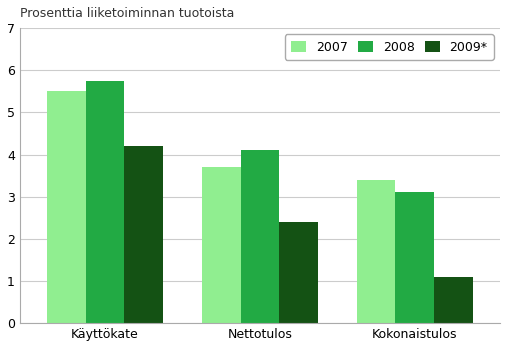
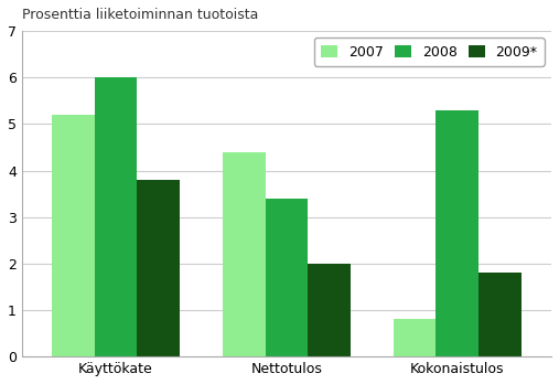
2007/Käyttökate: 5.5 -> 5.2
2008/Käyttökate: 5.75 -> 6.00
2009*/Käyttökate: 4.2 -> 3.8
2007/Nettotulos: 3.7 -> 4.4
2008/Nettotulos: 4.10 -> 3.40
2009*/Nettotulos: 2.4 -> 2.0
2007/Kokonaistulos: 3.4 -> 0.8
2008/Kokonaistulos: 3.10 -> 5.30
2009*/Kokonaistulos: 1.1 -> 1.8
